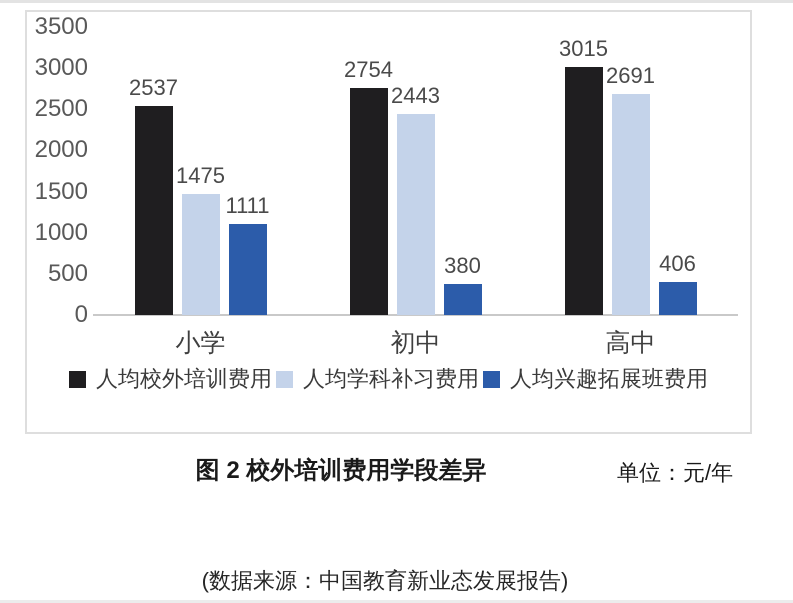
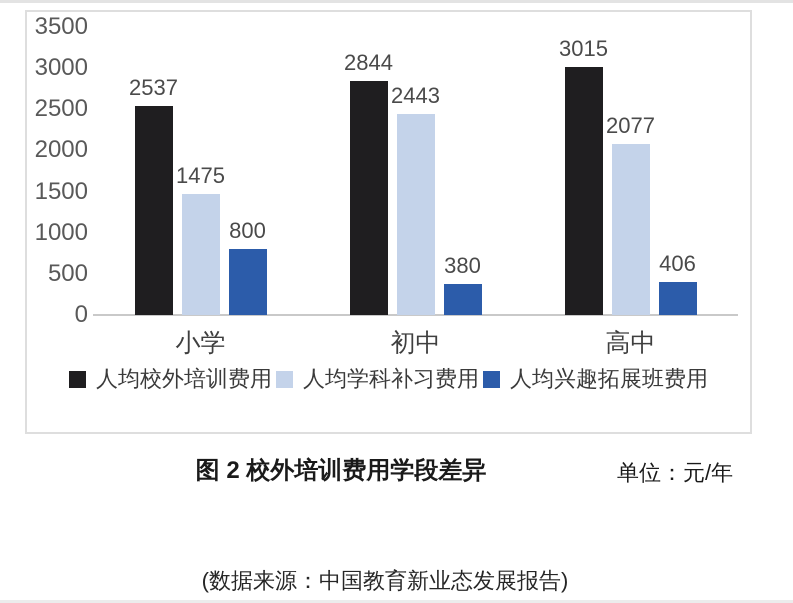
人均兴趣拓展班费用/小学: 1111 -> 800
人均校外培训费用/初中: 2754 -> 2844
人均学科补习费用/高中: 2691 -> 2077
